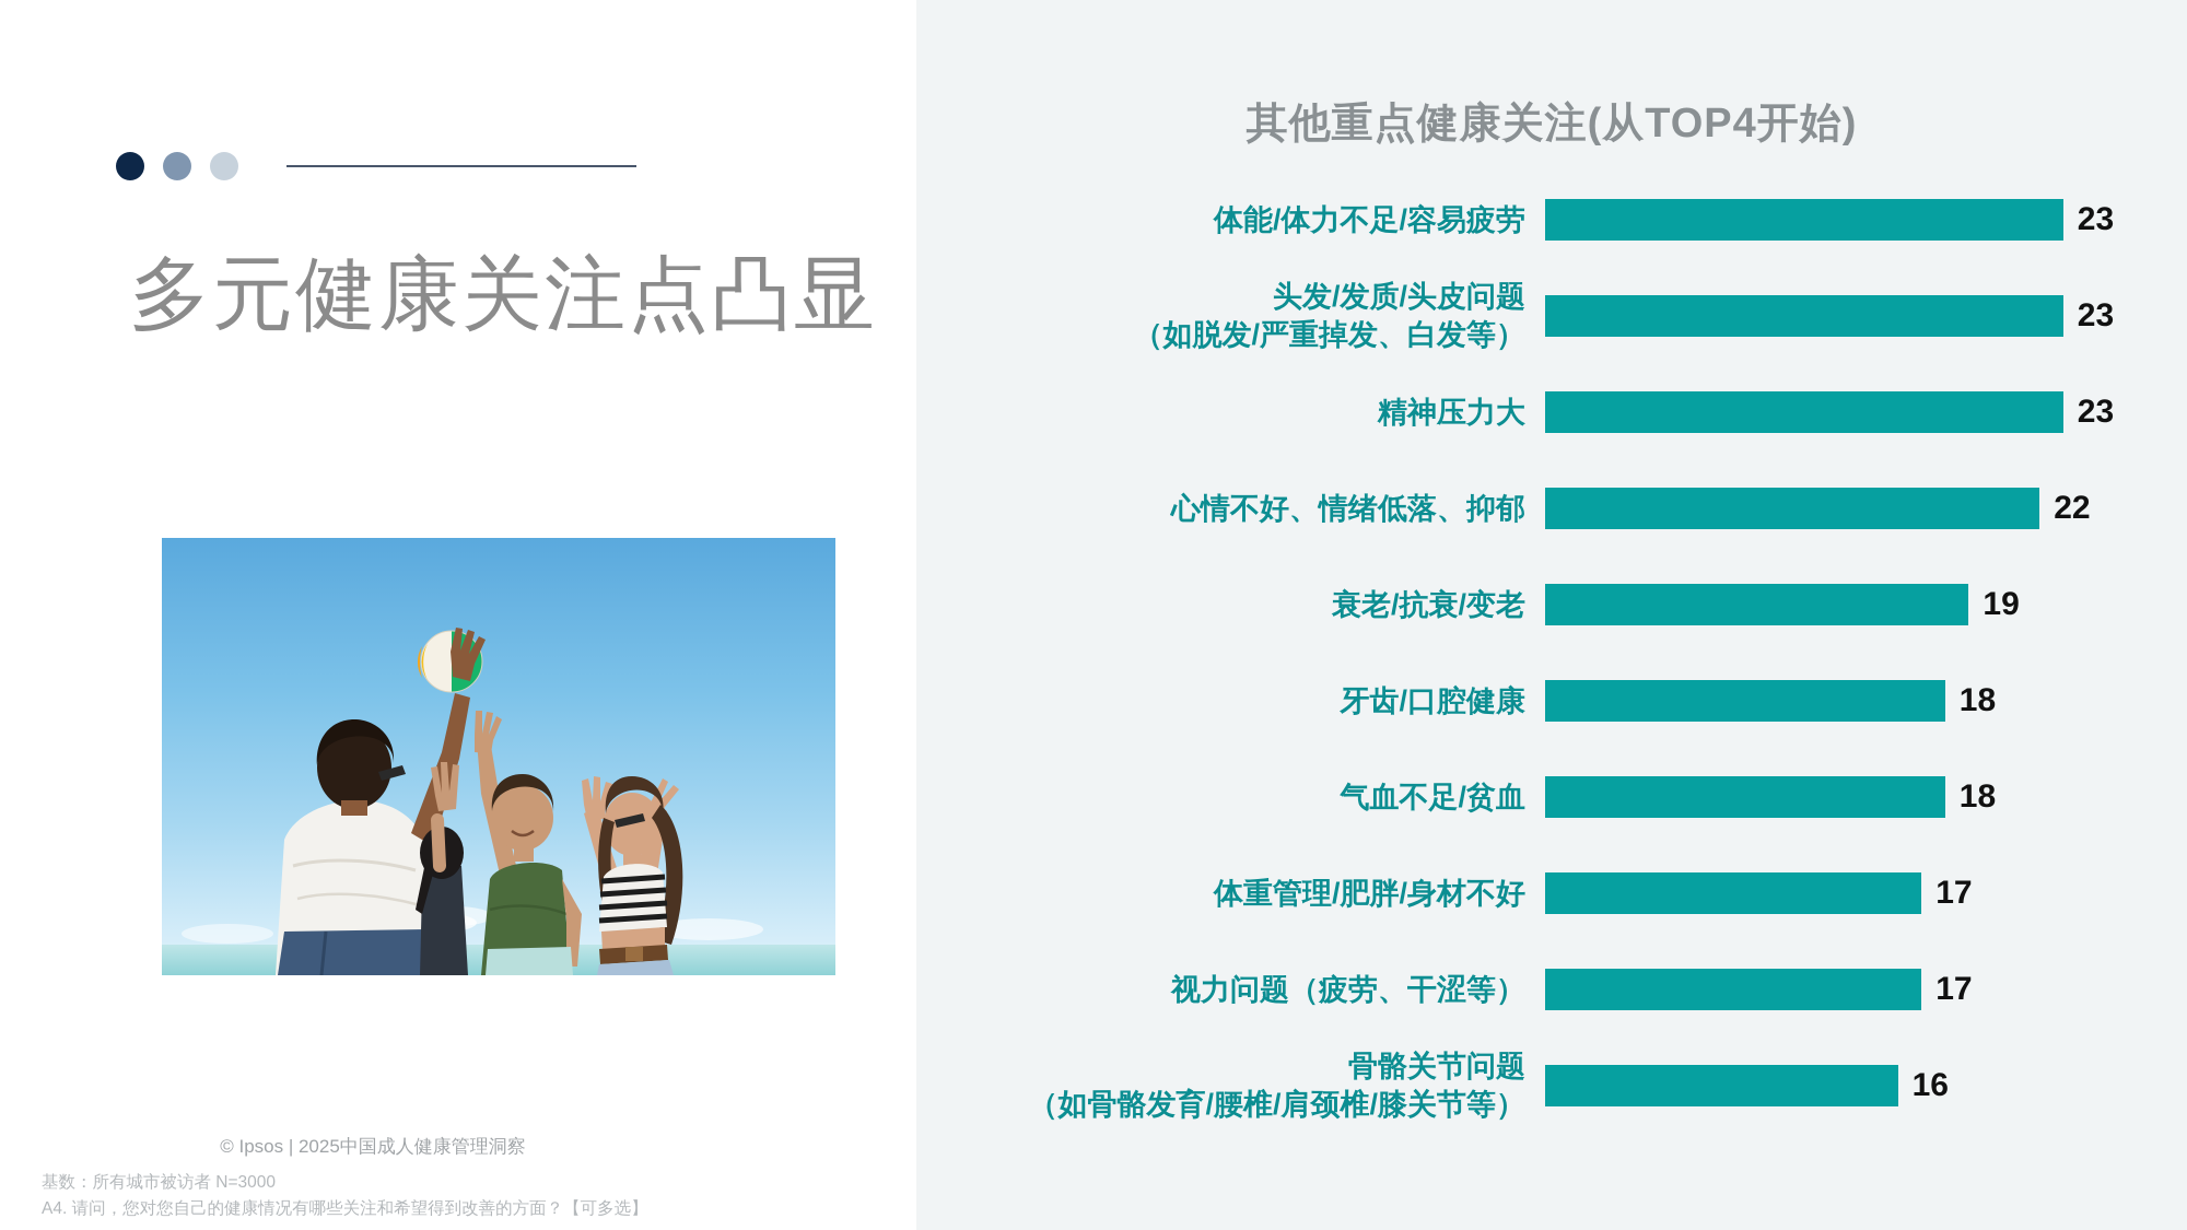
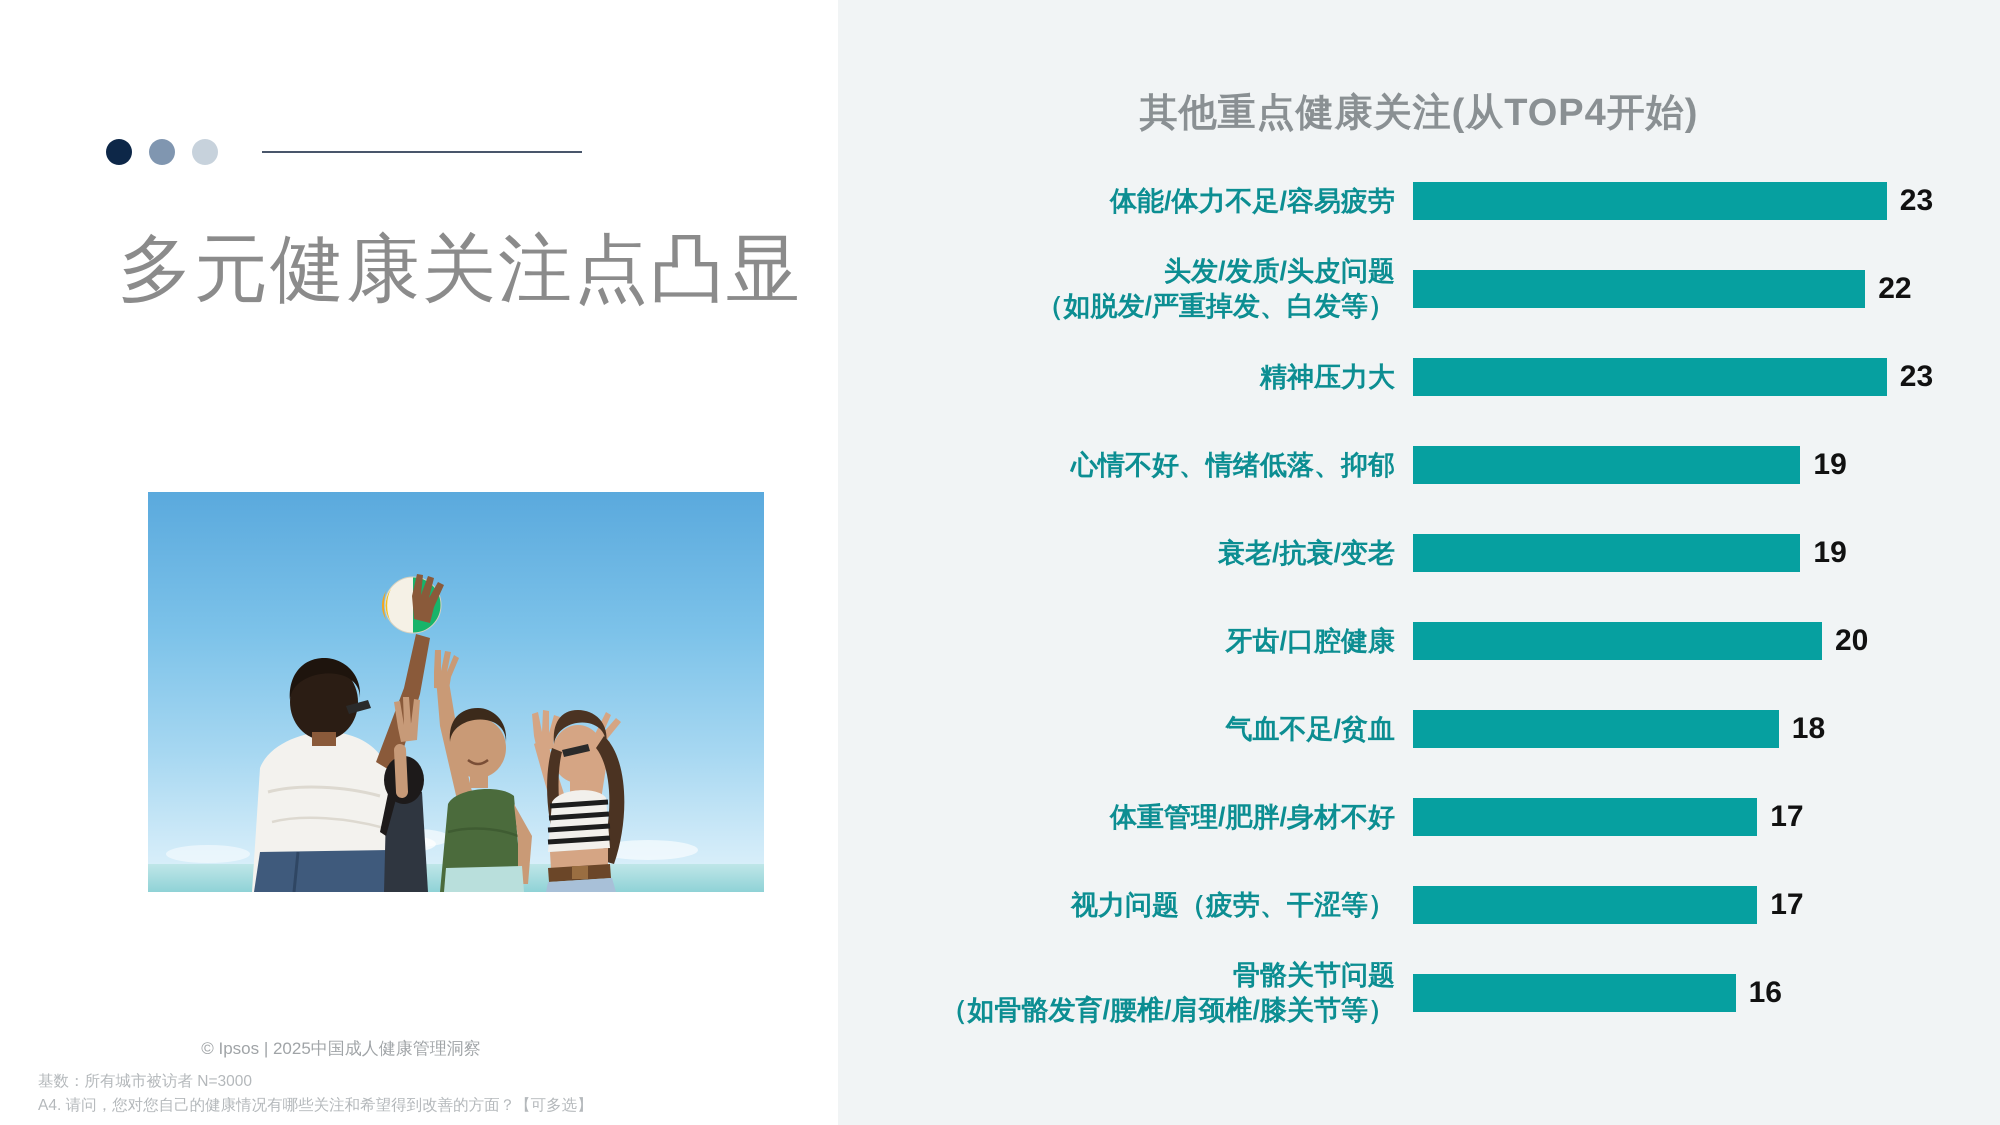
头发/发质/头皮问题 （如脱发/严重掉发、白发等）: 23 -> 22
心情不好、情绪低落、抑郁: 22 -> 19
牙齿/口腔健康: 18 -> 20
